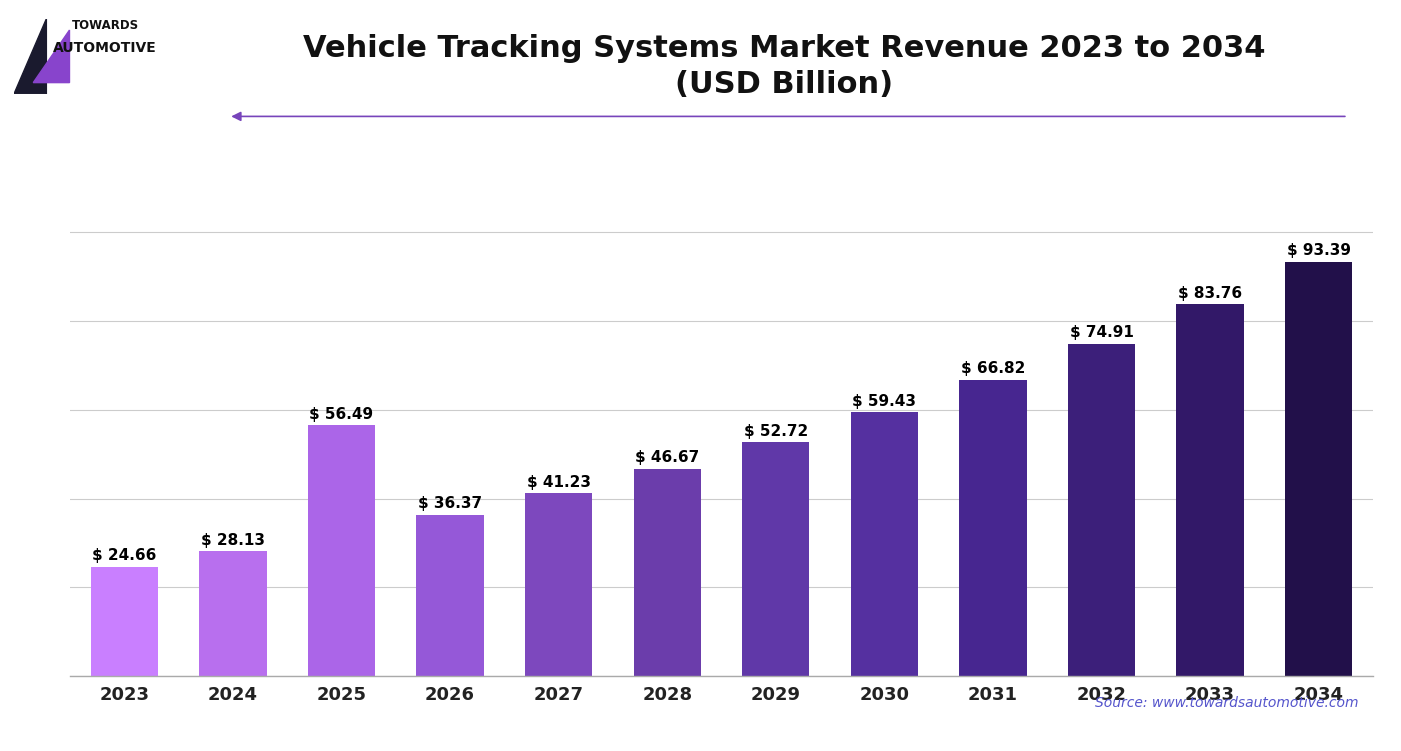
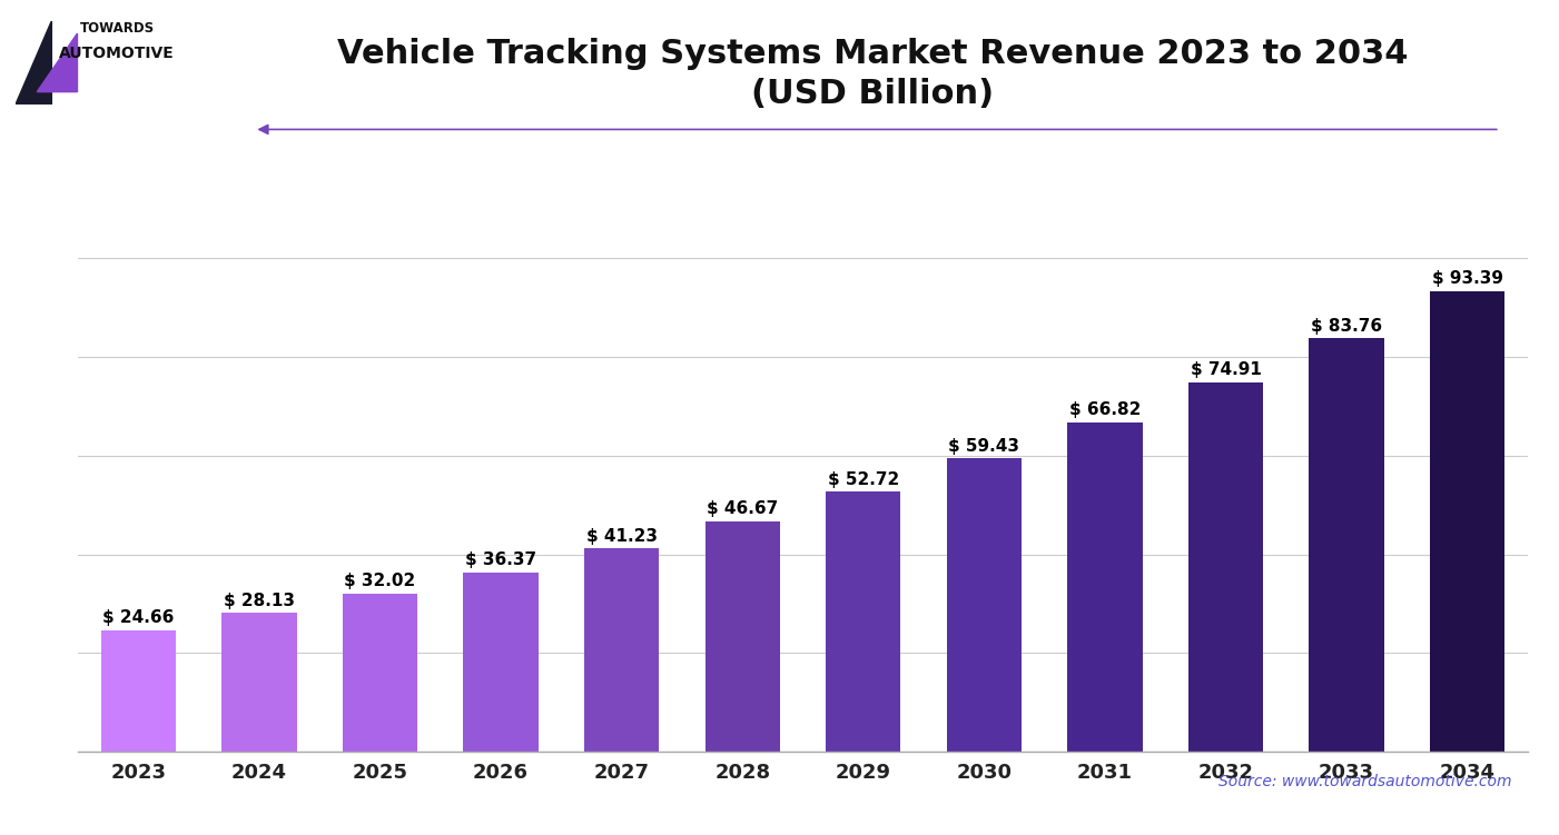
2025: 56.49 -> 32.02
